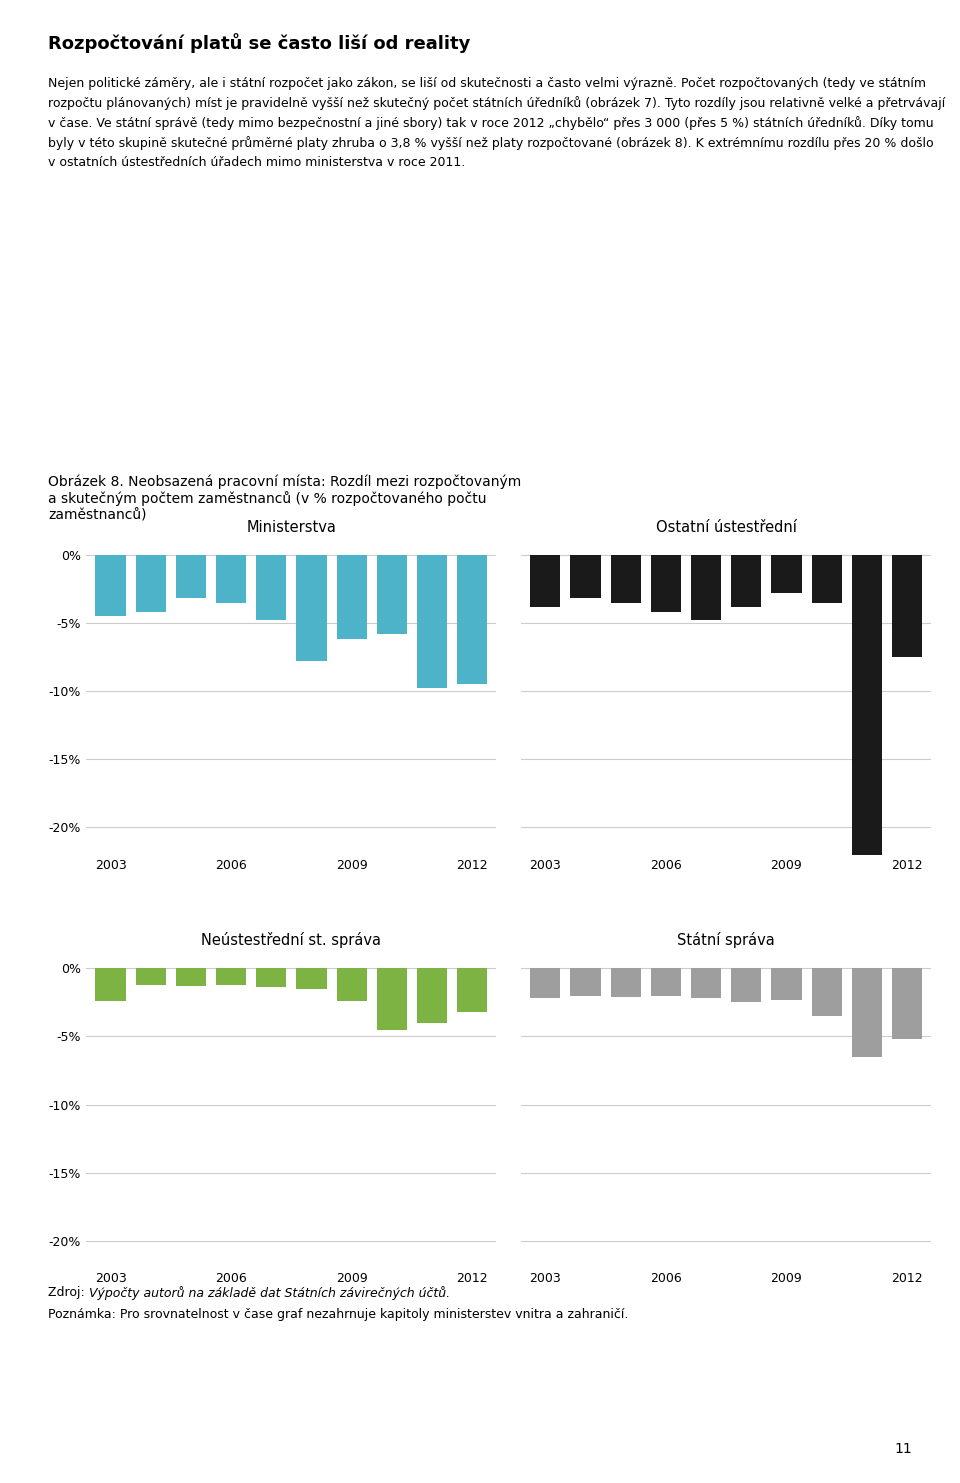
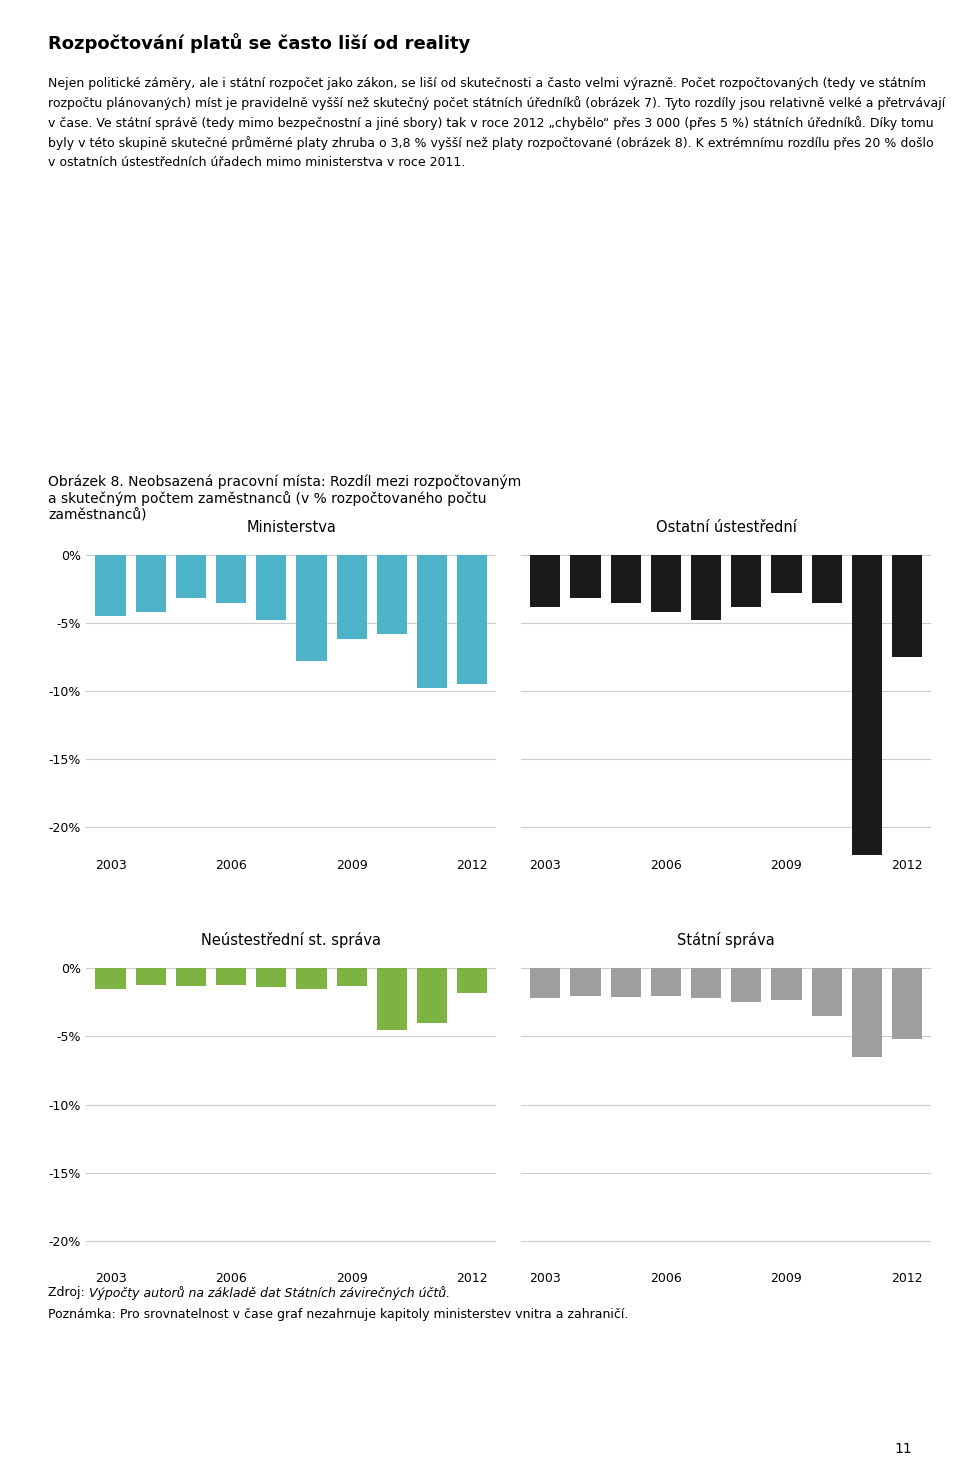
Neústestřední st. správa/2003: -2.4% -> -1.5%
Neústestřední st. správa/2009: -2.4% -> -1.3%
Neústestřední st. správa/2012: -3.2% -> -1.8%
